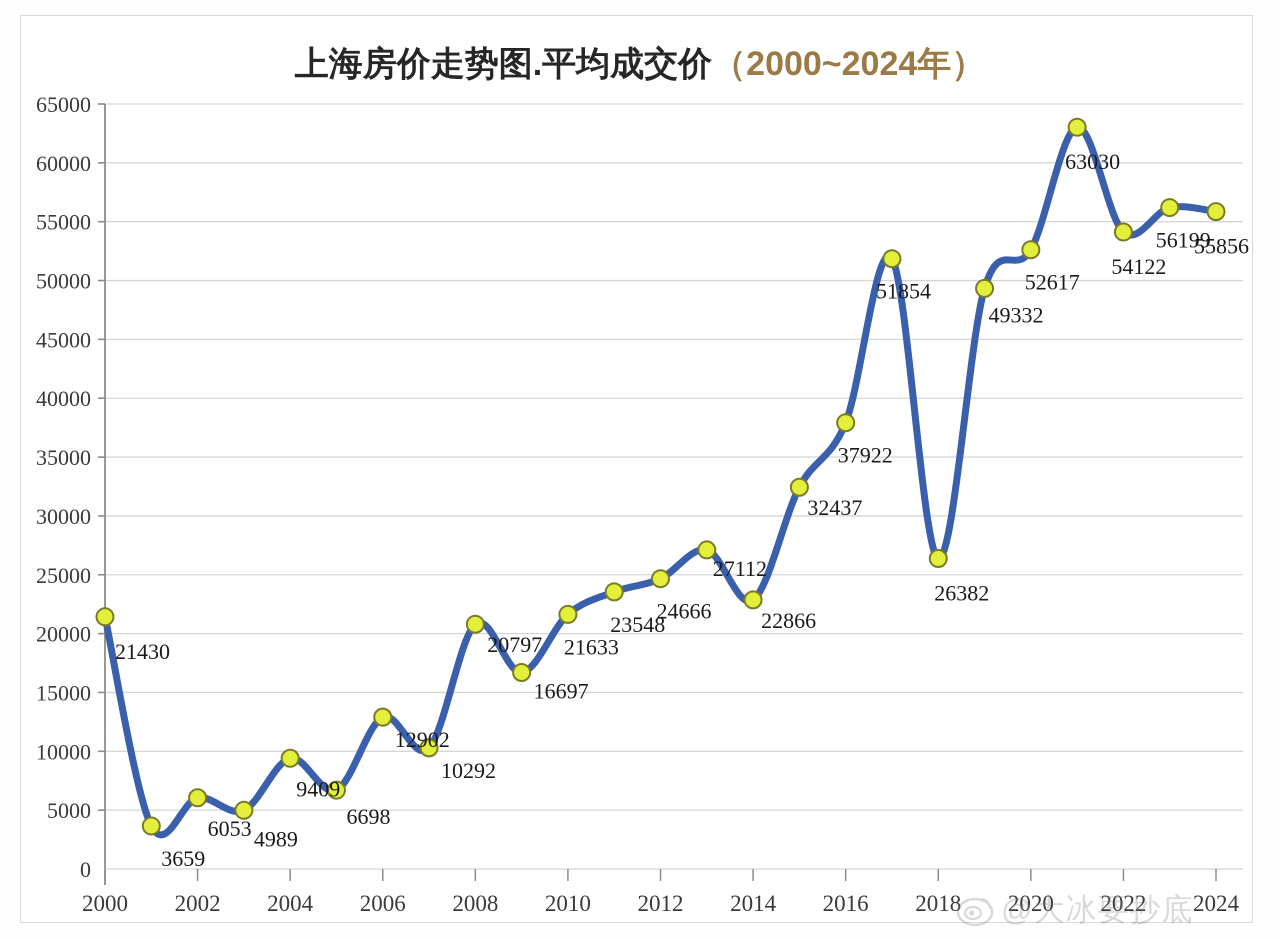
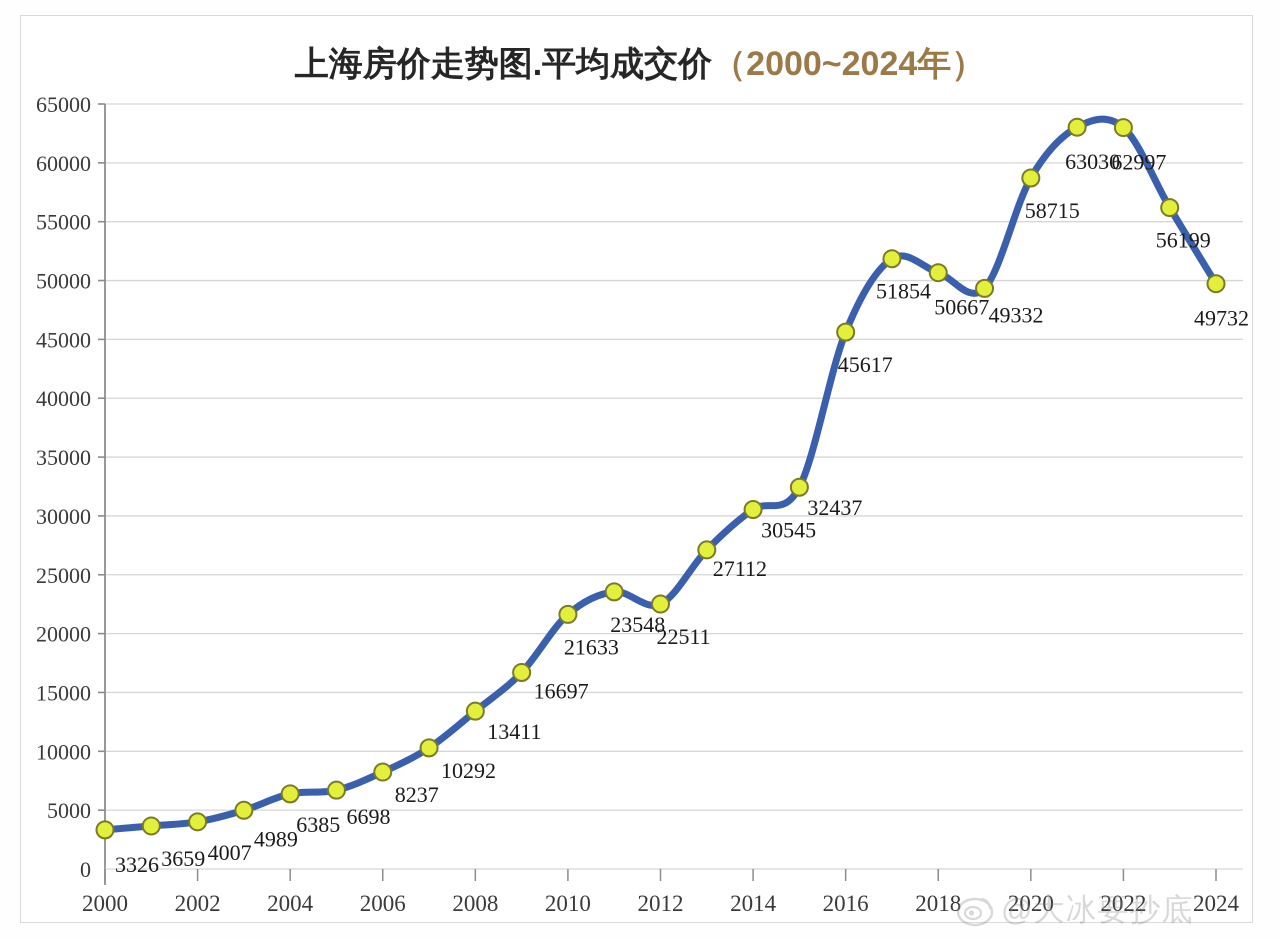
2000: 21430 -> 3326
2002: 6053 -> 4007
2004: 9409 -> 6385
2006: 12902 -> 8237
2008: 20797 -> 13411
2012: 24666 -> 22511
2014: 22866 -> 30545
2016: 37922 -> 45617
2018: 26382 -> 50667
2020: 52617 -> 58715
2022: 54122 -> 62997
2024: 55856 -> 49732
